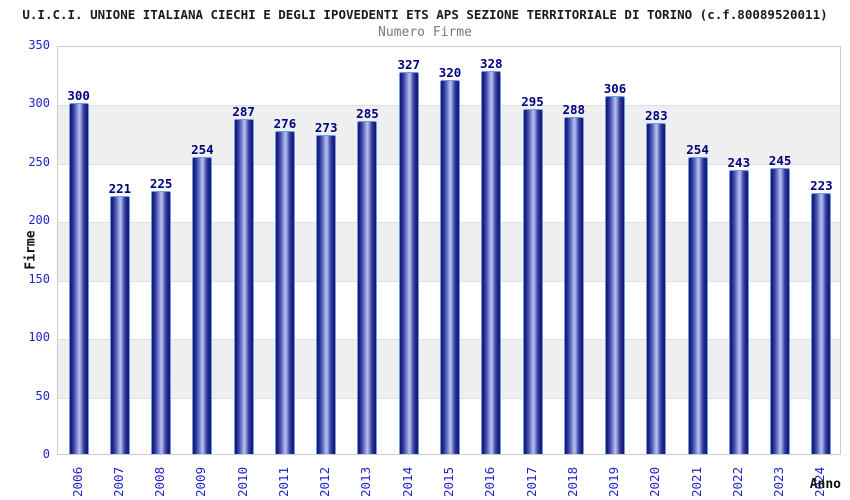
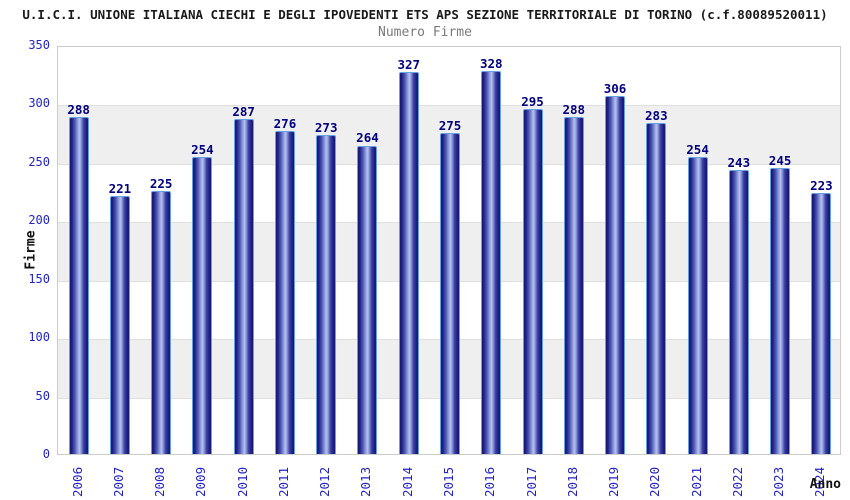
2006: 300 -> 288
2013: 285 -> 264
2015: 320 -> 275
